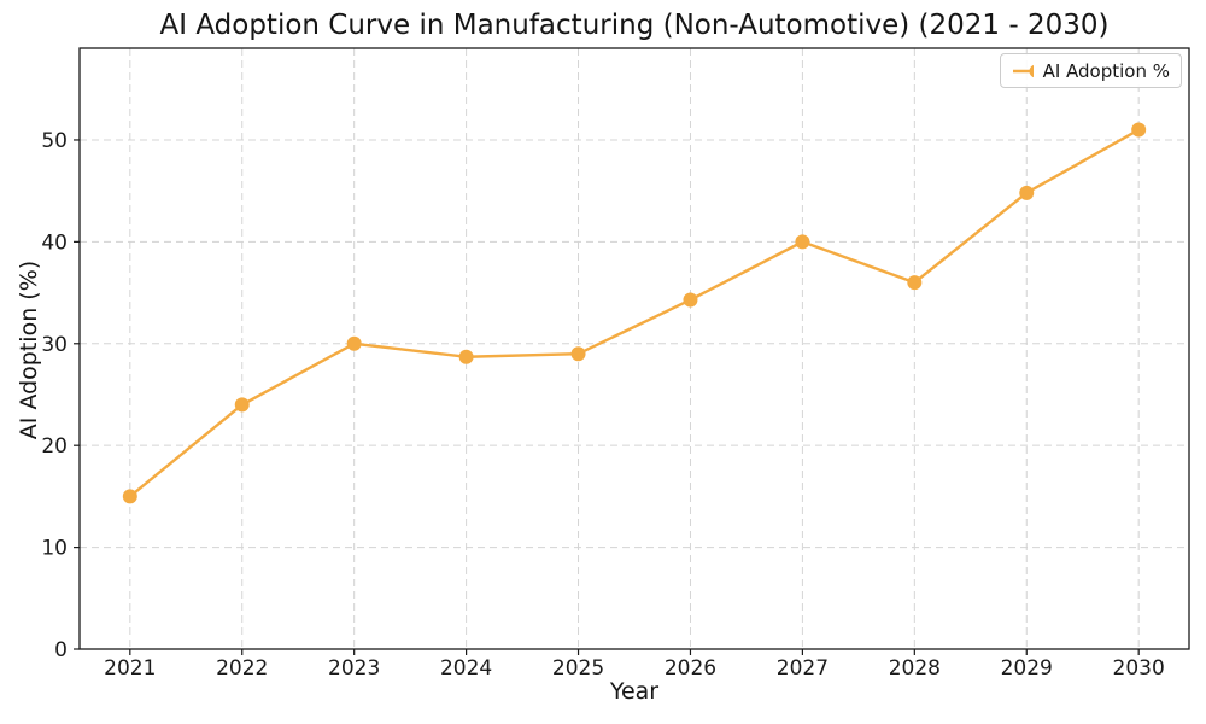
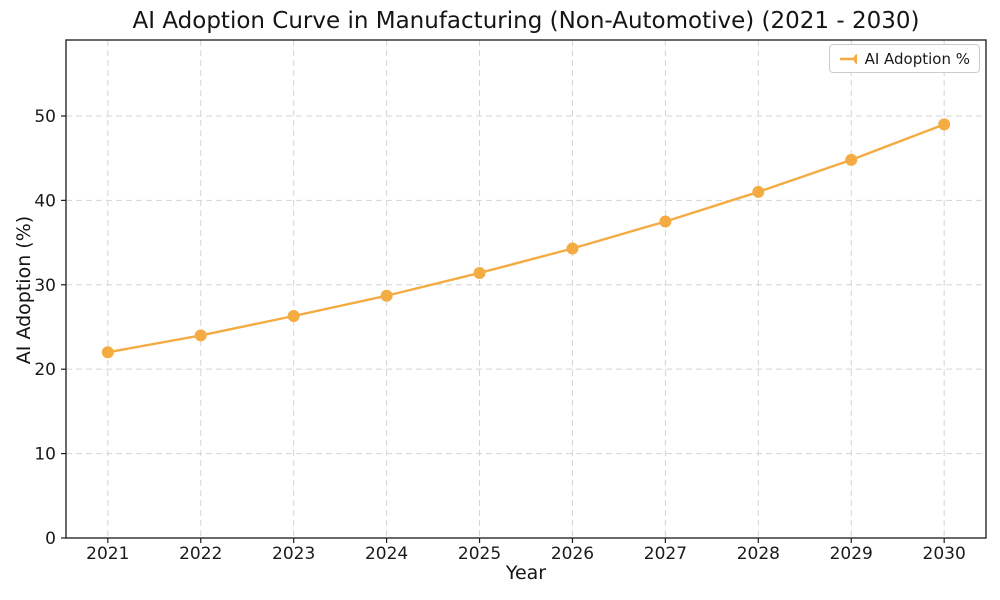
2021: 15 -> 22
2023: 30 -> 26
2025: 29 -> 31
2027: 40 -> 38
2028: 36 -> 41
2030: 51 -> 49
